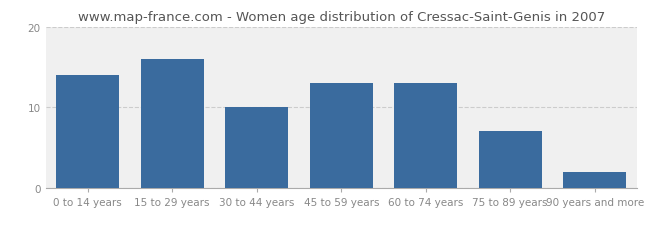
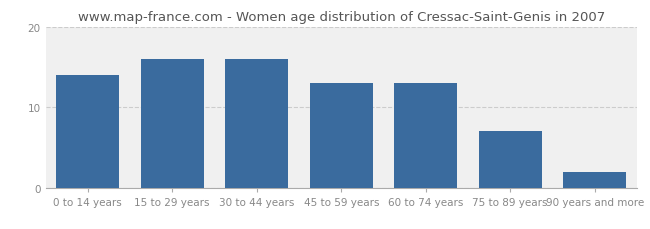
30 to 44 years: 10 -> 16
